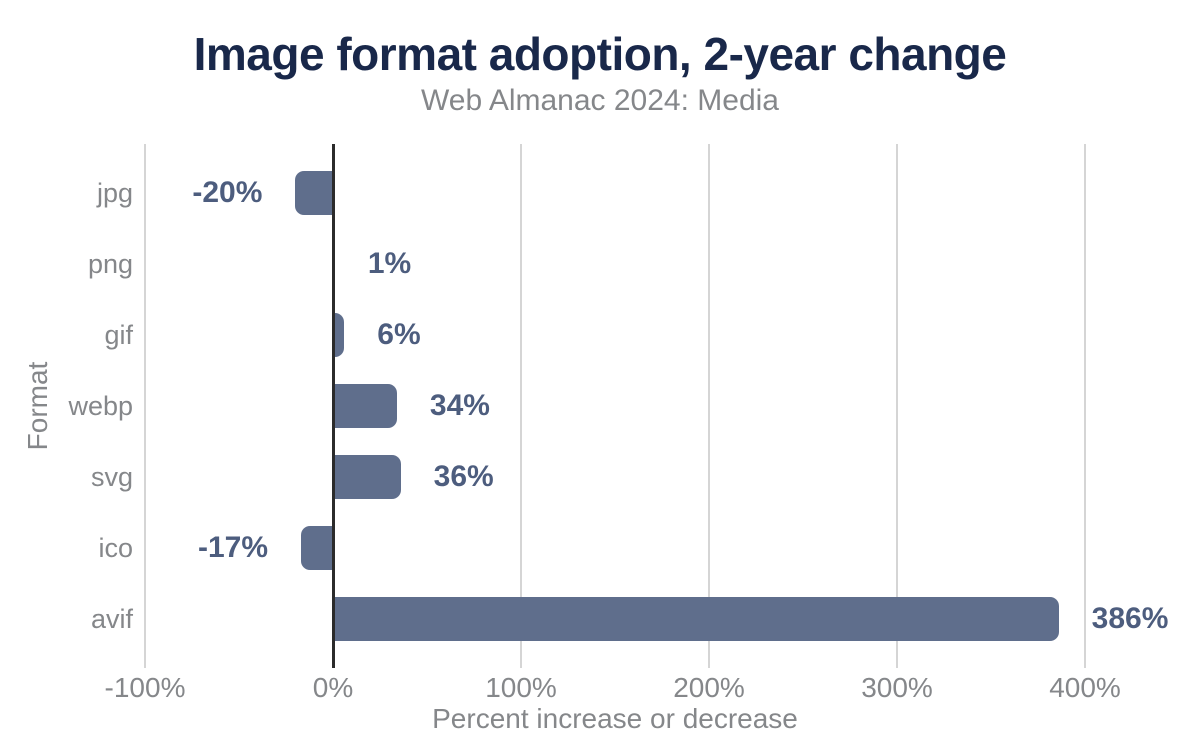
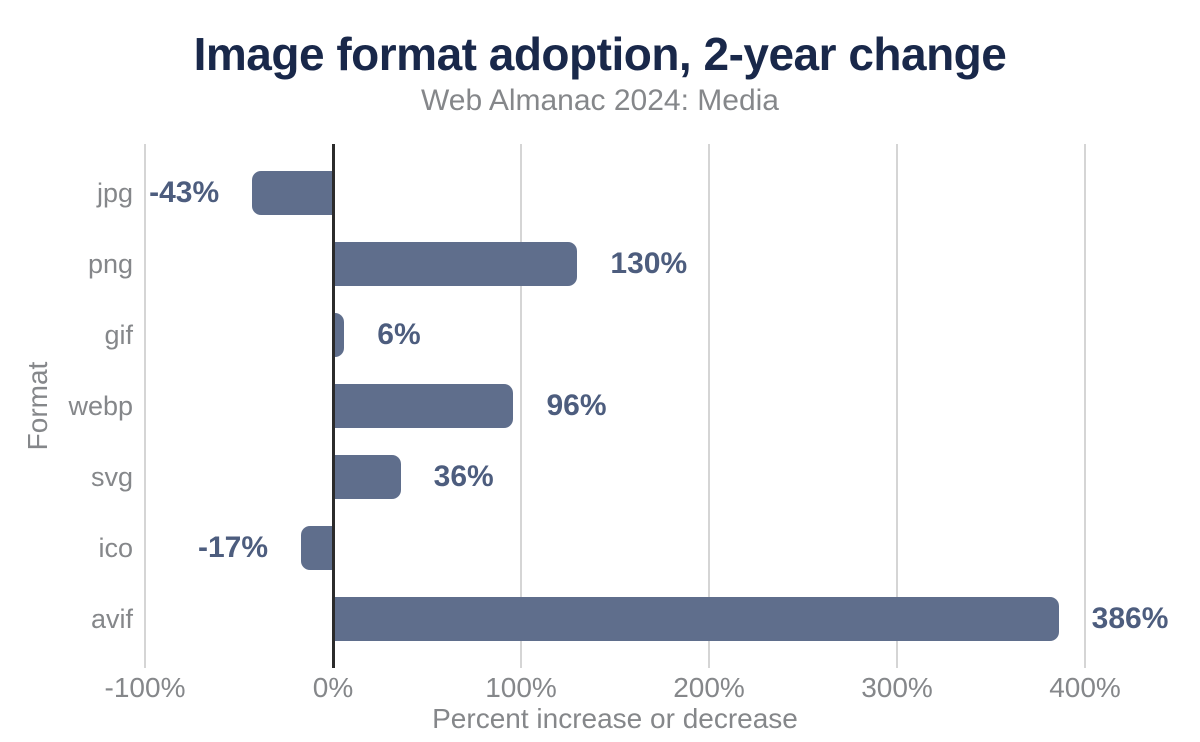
jpg: -20% -> -43%
png: 1% -> 130%
webp: 34% -> 96%
